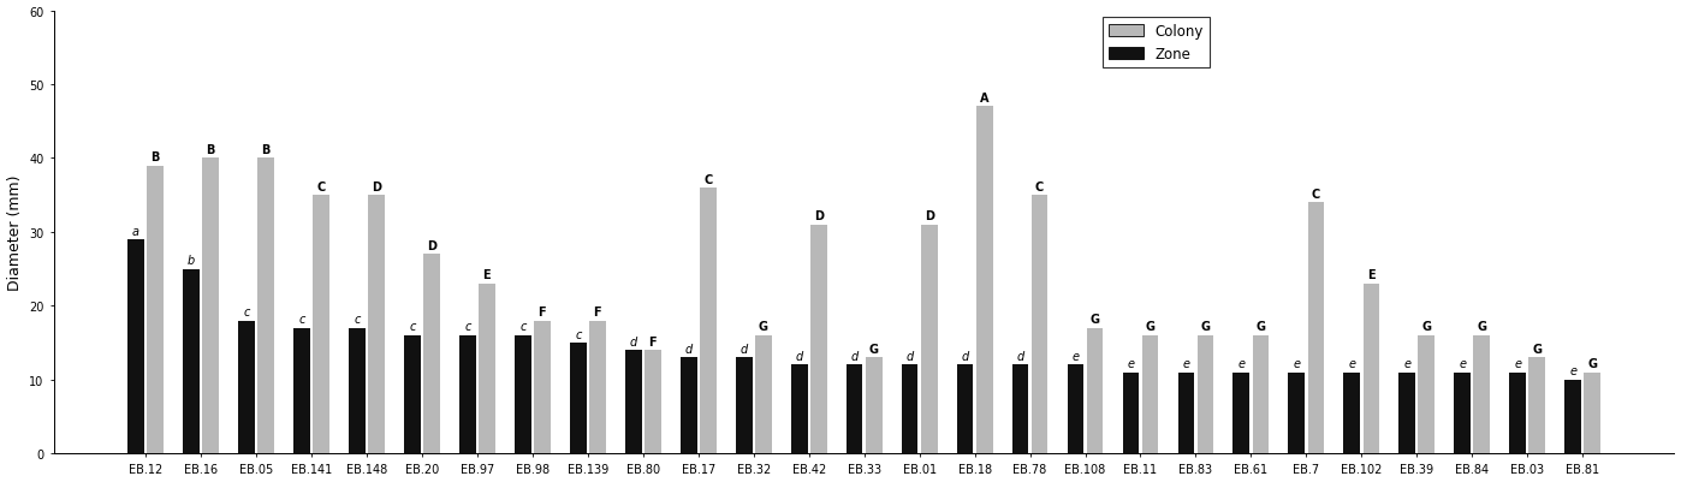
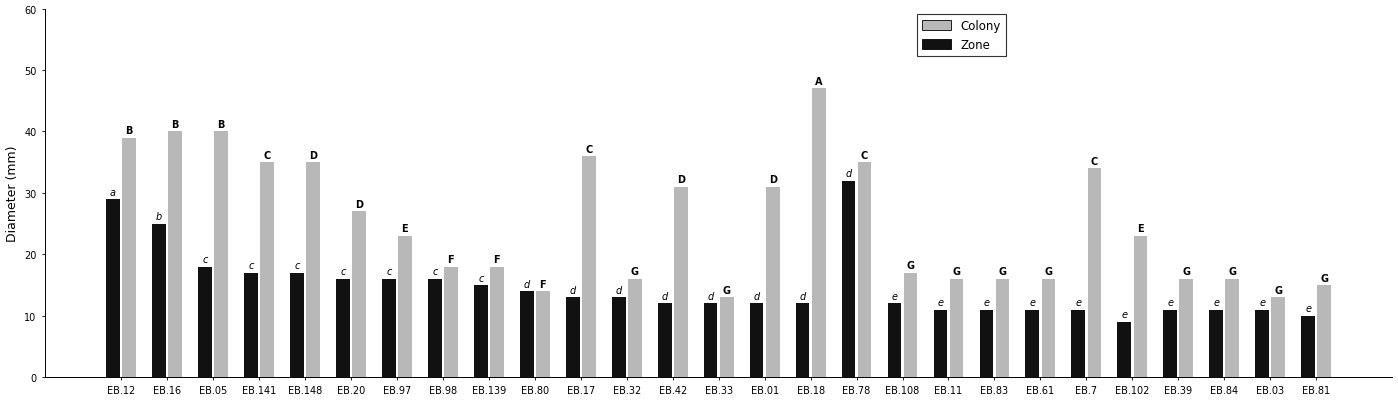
Zone/EB.78: 12 -> 32
Zone/EB.102: 11 -> 9
Colony/EB.81: 11 -> 15
